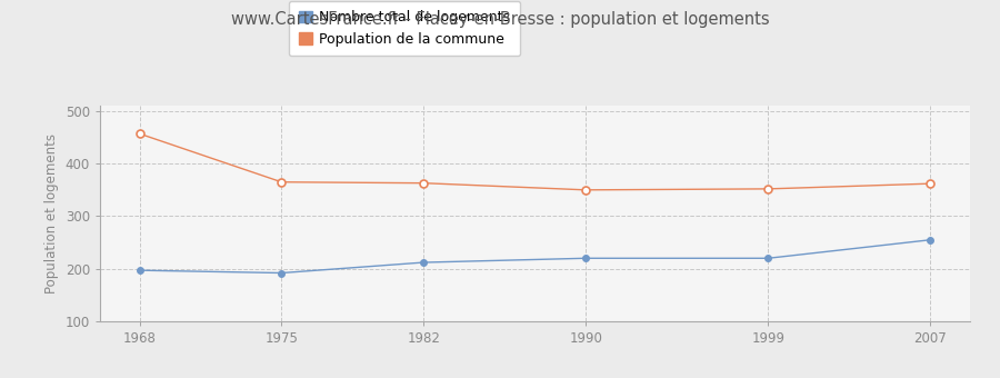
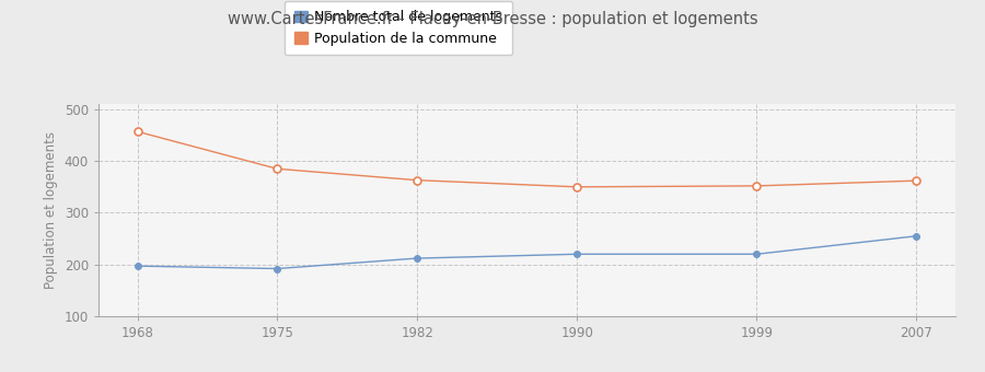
Population de la commune/1975: 365 -> 385
